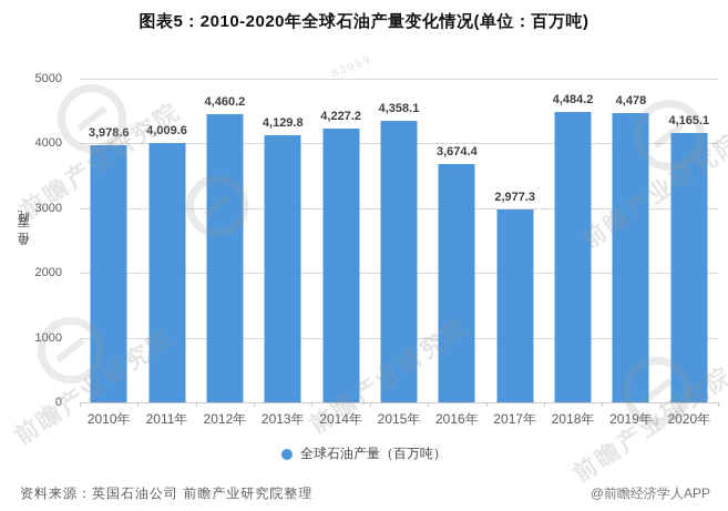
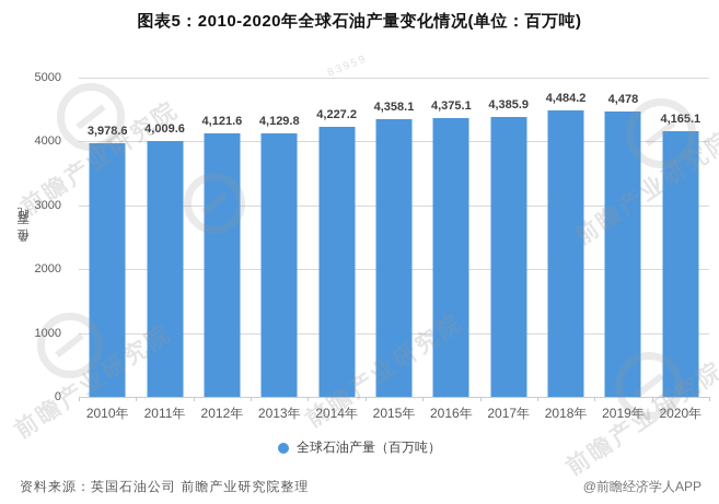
2012年: 4,460.2 -> 4,121.6
2016年: 3,674.4 -> 4,375.1
2017年: 2,977.3 -> 4,385.9
